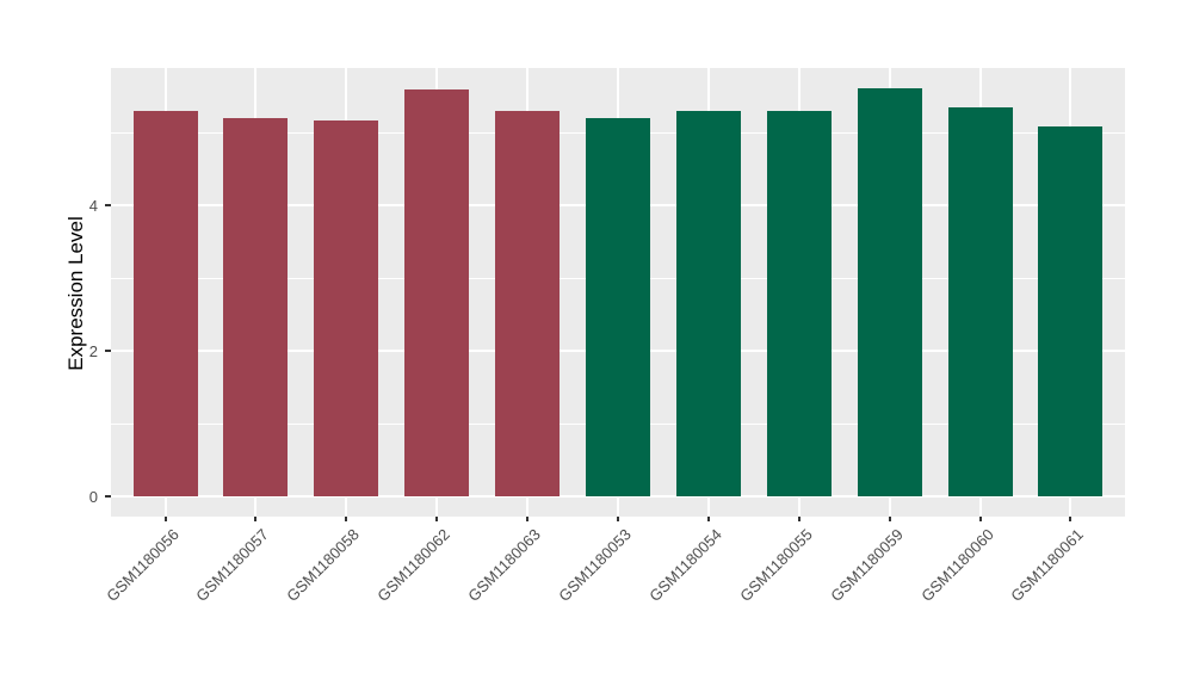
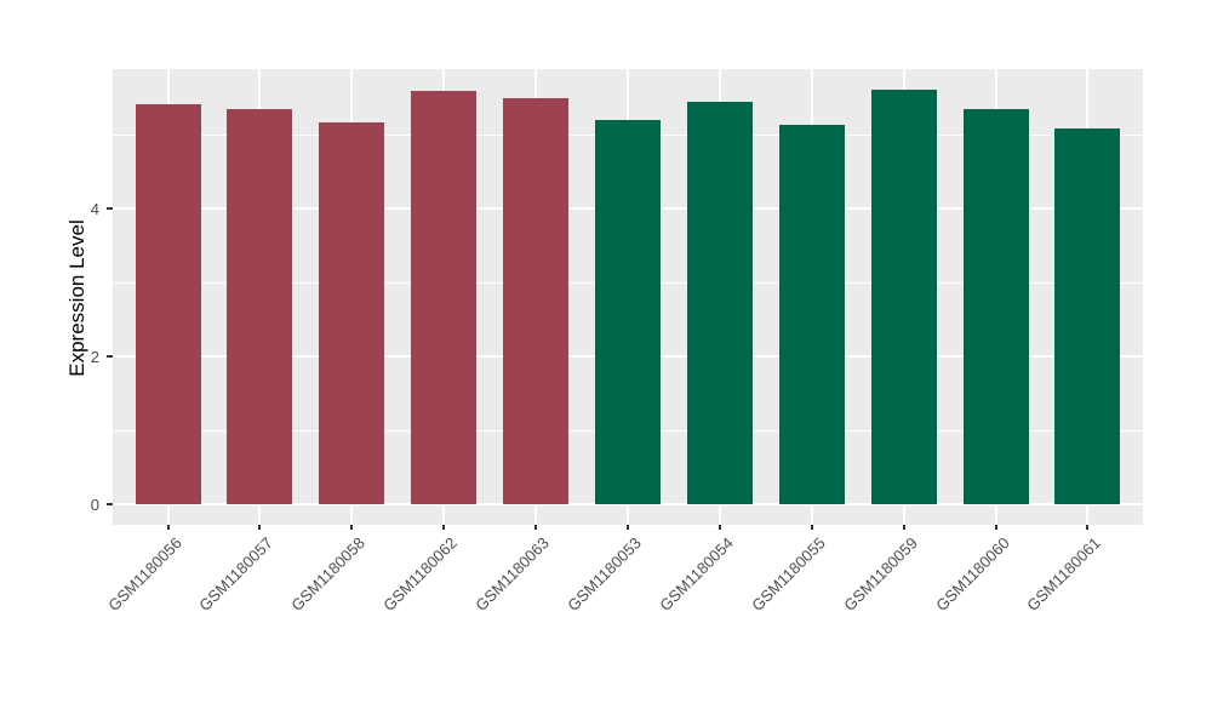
GSM1180056: 5.3 -> 5.4
GSM1180057: 5.2 -> 5.3
GSM1180063: 5.3 -> 5.5
GSM1180054: 5.3 -> 5.4
GSM1180055: 5.3 -> 5.1
